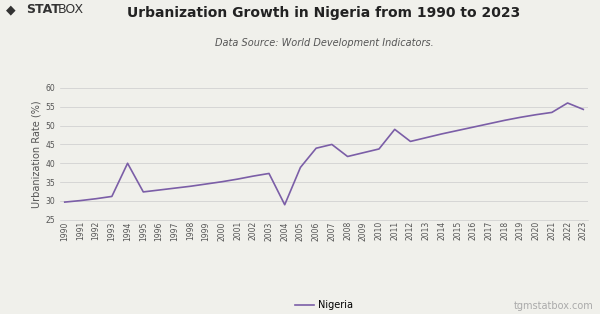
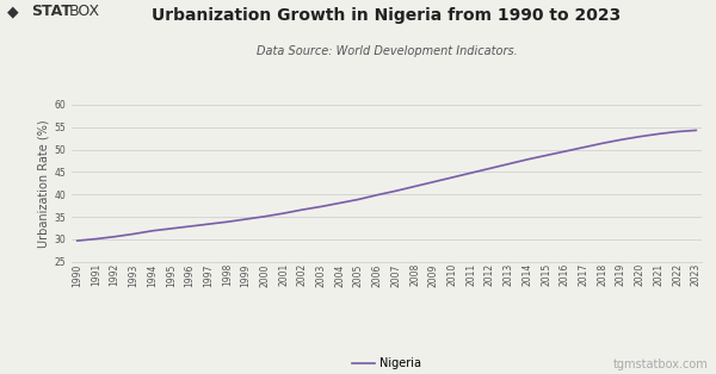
1994: 40.0 -> 31.9
2004: 29.0 -> 38.1
2006: 44.0 -> 39.9
2007: 45.0 -> 40.8
2011: 49.0 -> 44.8
2022: 56.0 -> 54.0
